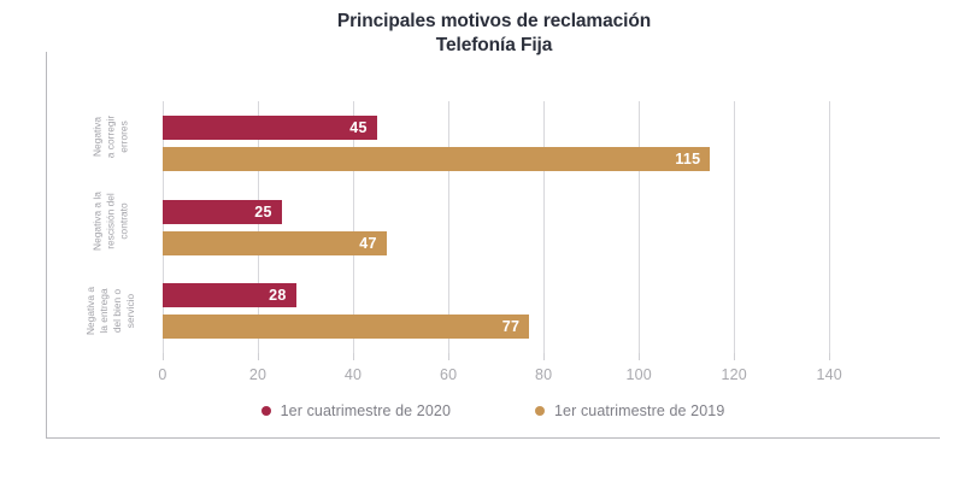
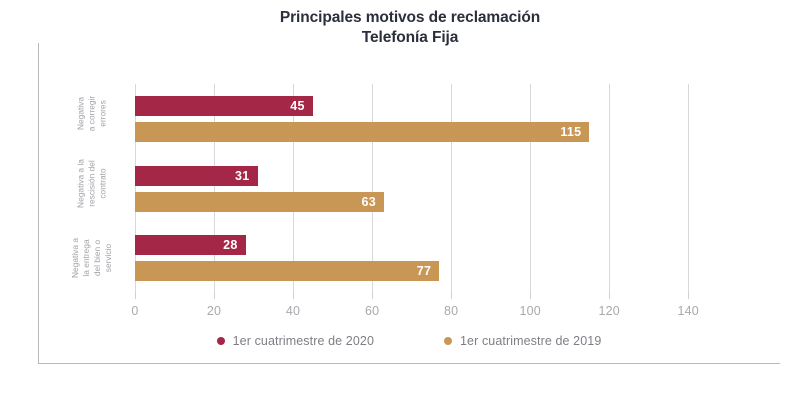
1er cuatrimestre de 2020/Negativa a la rescisión del contrato: 25 -> 31
1er cuatrimestre de 2019/Negativa a la rescisión del contrato: 47 -> 63
